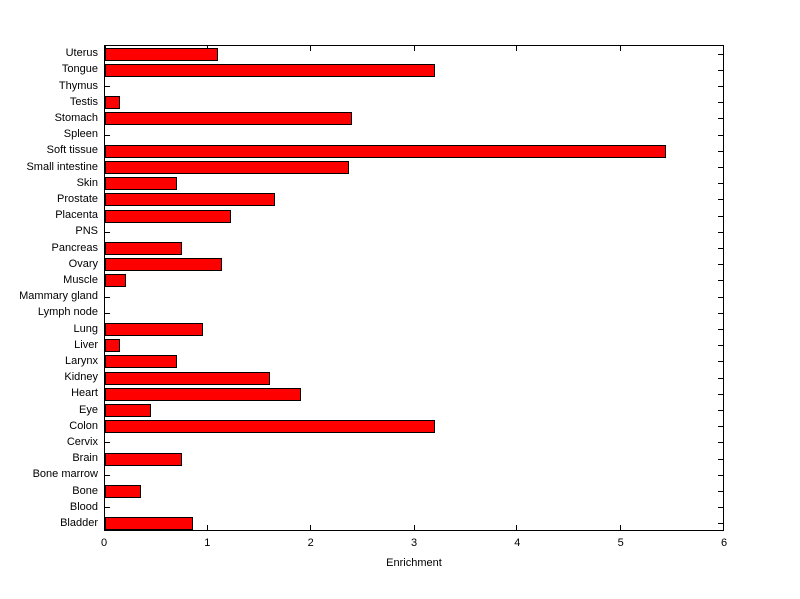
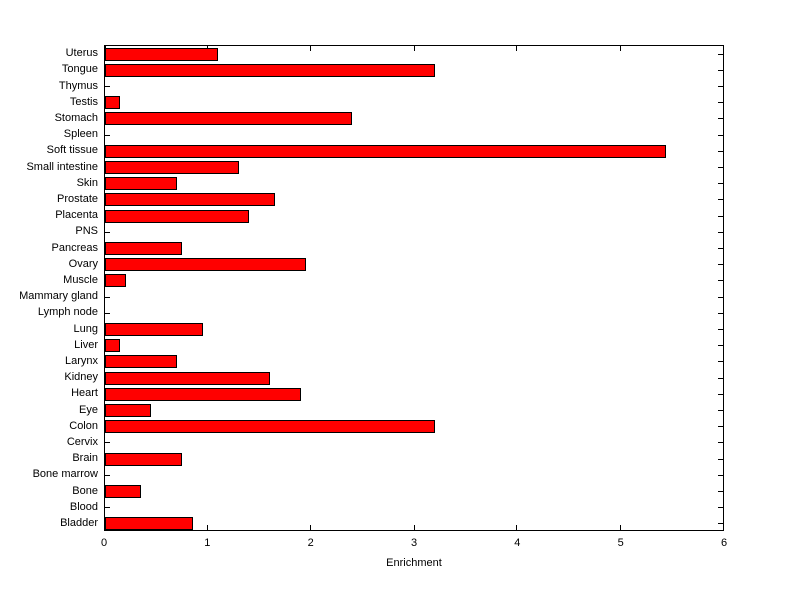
Small intestine: 2.37 -> 1.30
Placenta: 1.22 -> 1.40
Ovary: 1.14 -> 1.95
